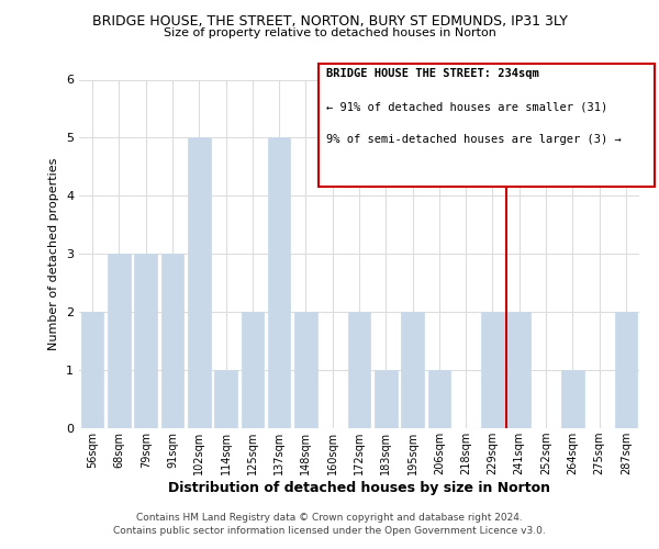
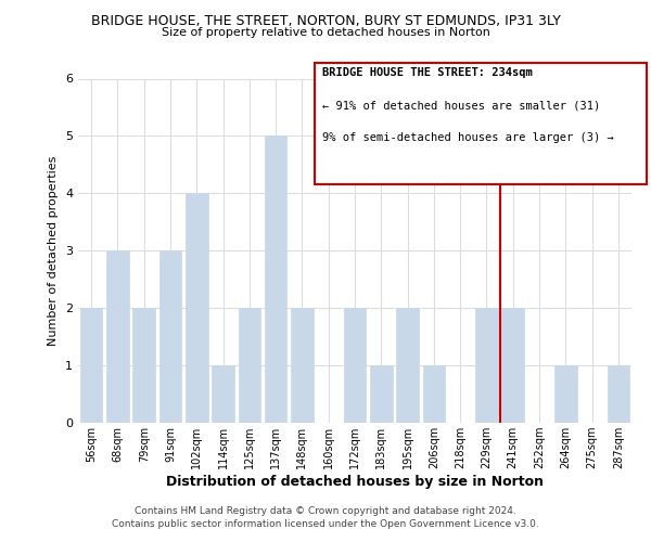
79sqm: 3 -> 2
102sqm: 5 -> 4
287sqm: 2 -> 1
